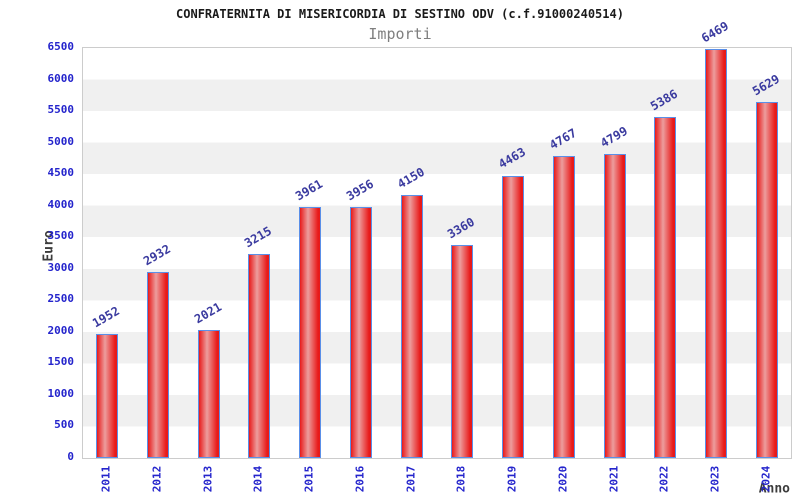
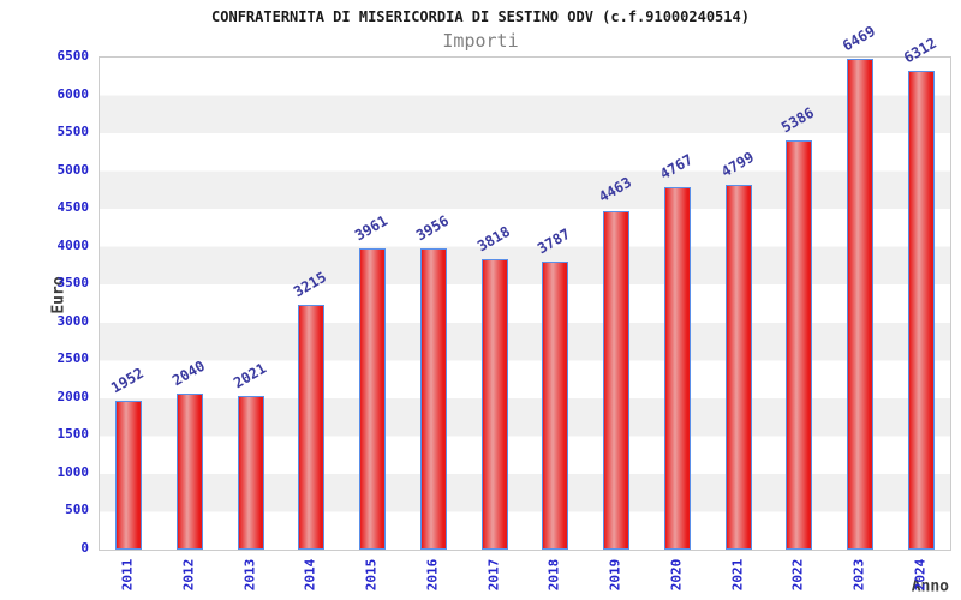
2012: 2932 -> 2040
2017: 4150 -> 3818
2018: 3360 -> 3787
2024: 5629 -> 6312
